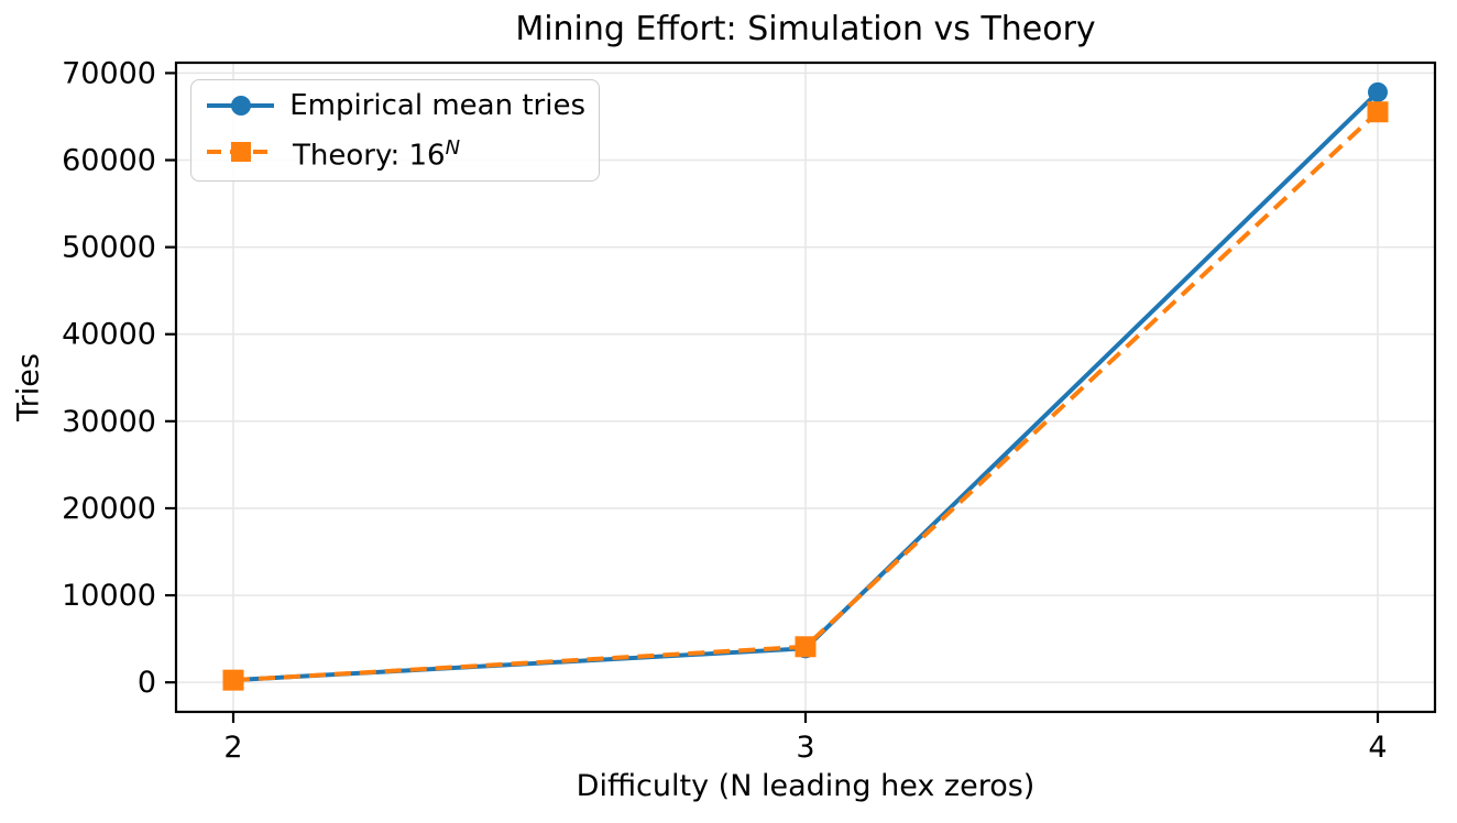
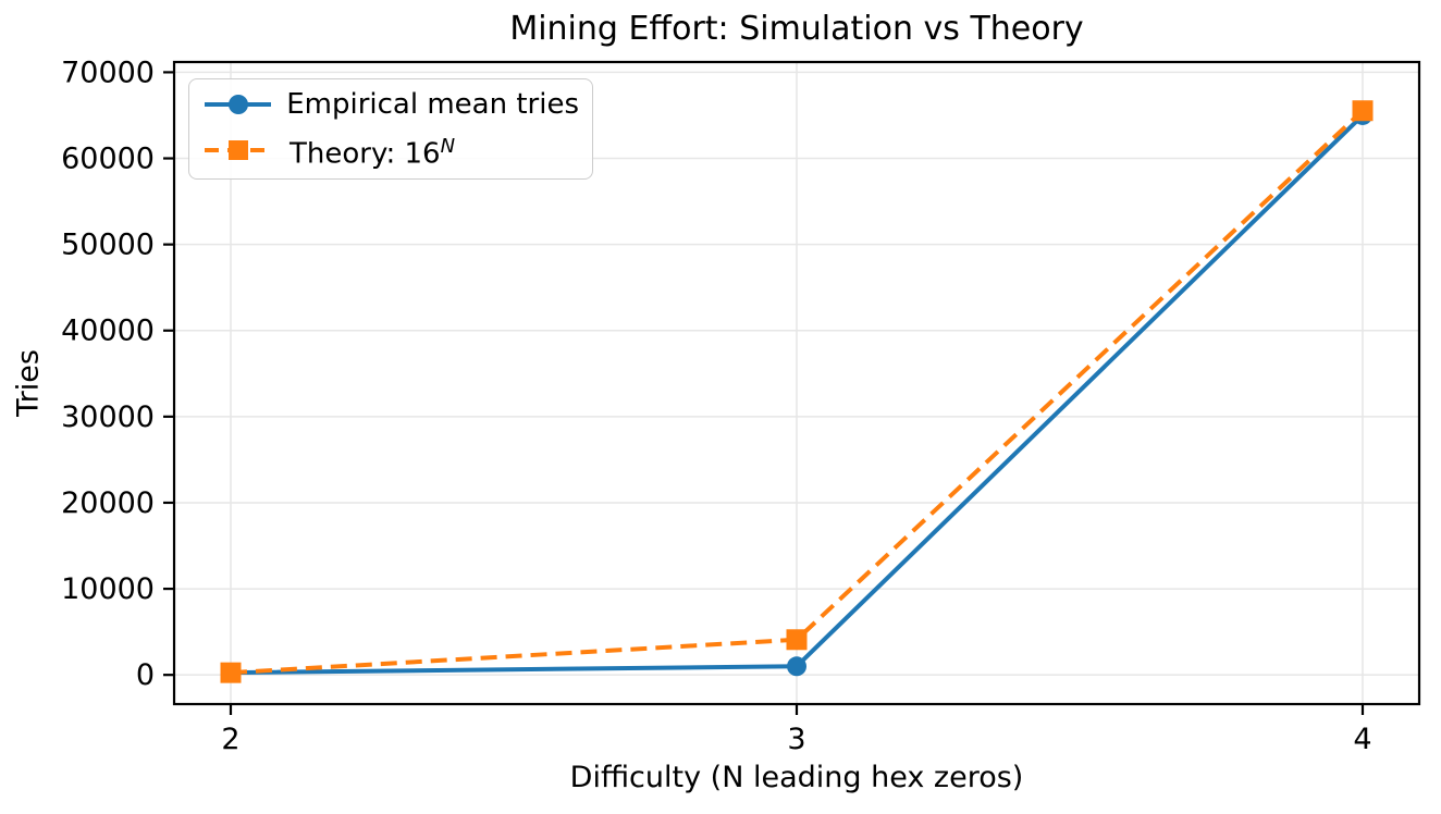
Empirical mean tries/3: 4000 -> 1000
Empirical mean tries/4: 68000 -> 65000
